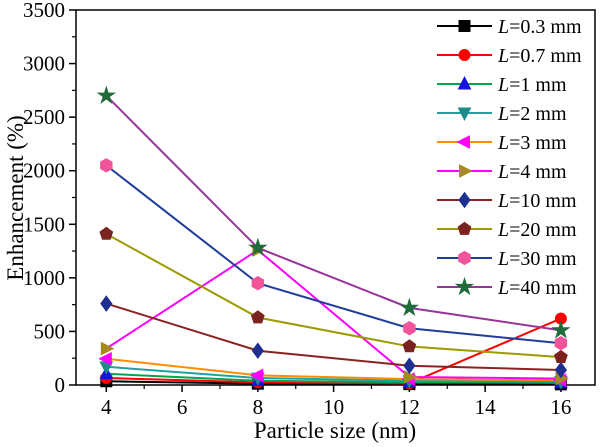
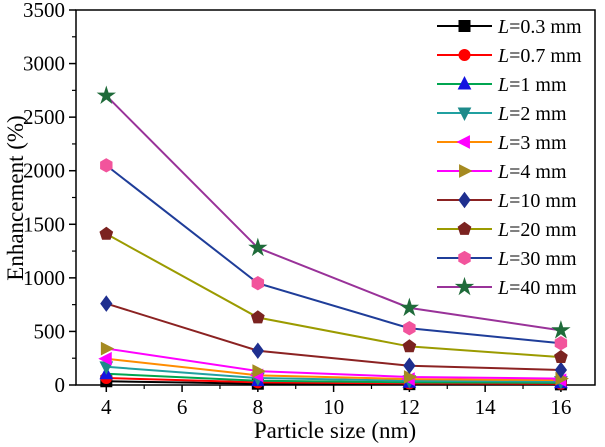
L=4 mm/8: 1260 -> 130
L=0.7 mm/16: 620 -> 10
